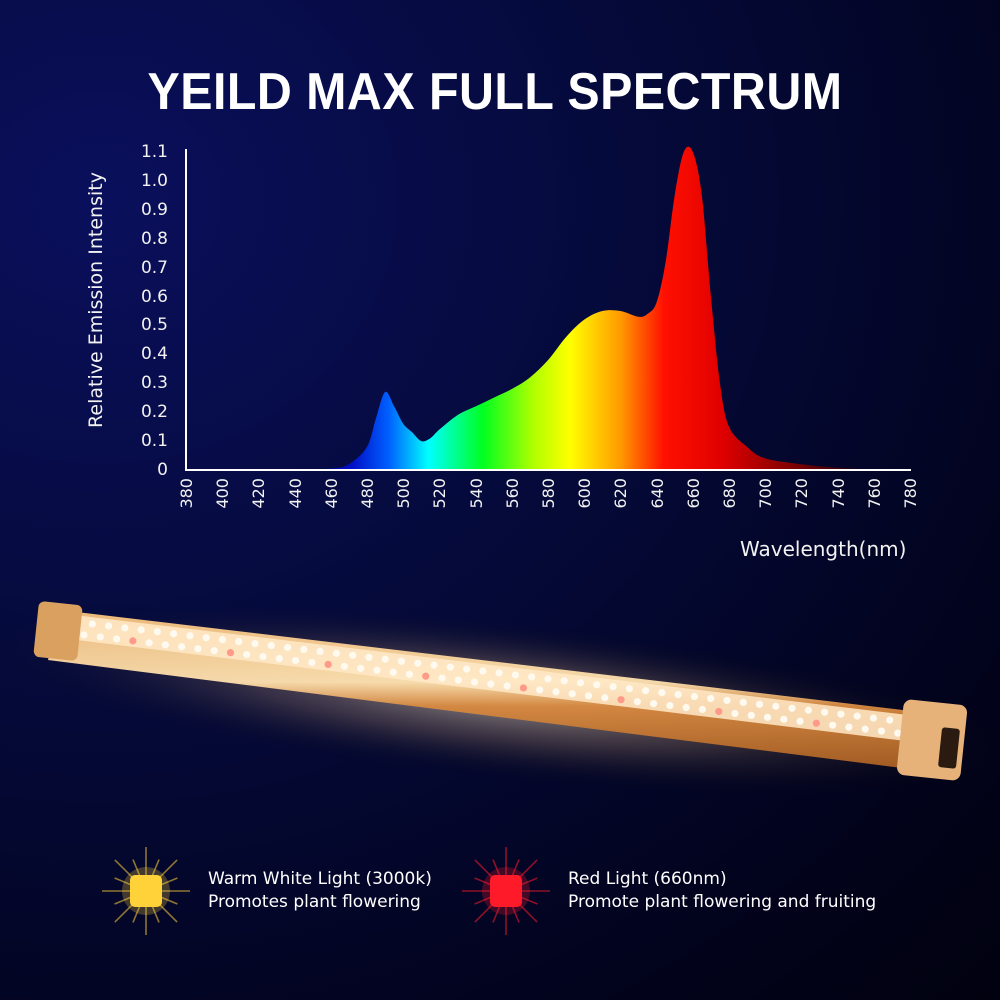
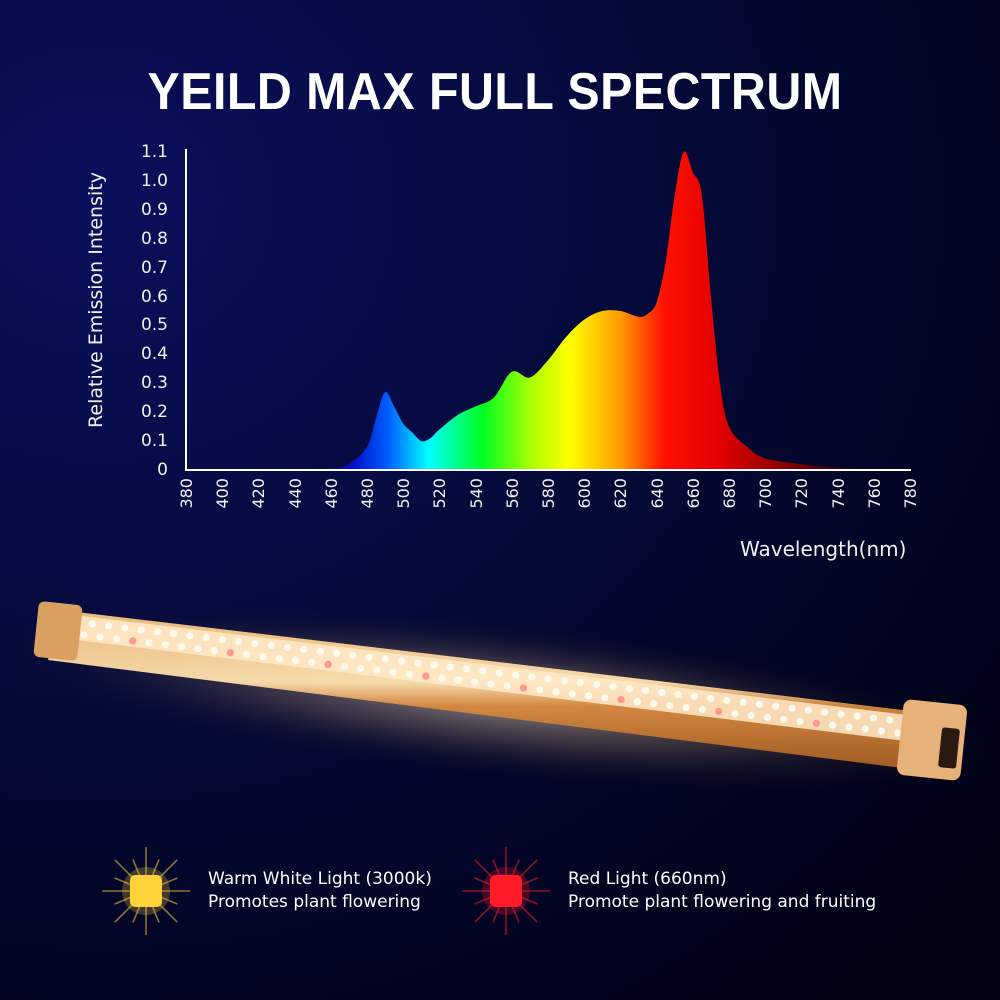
560: 0.28 -> 0.34
660: 1.10 -> 1.03
